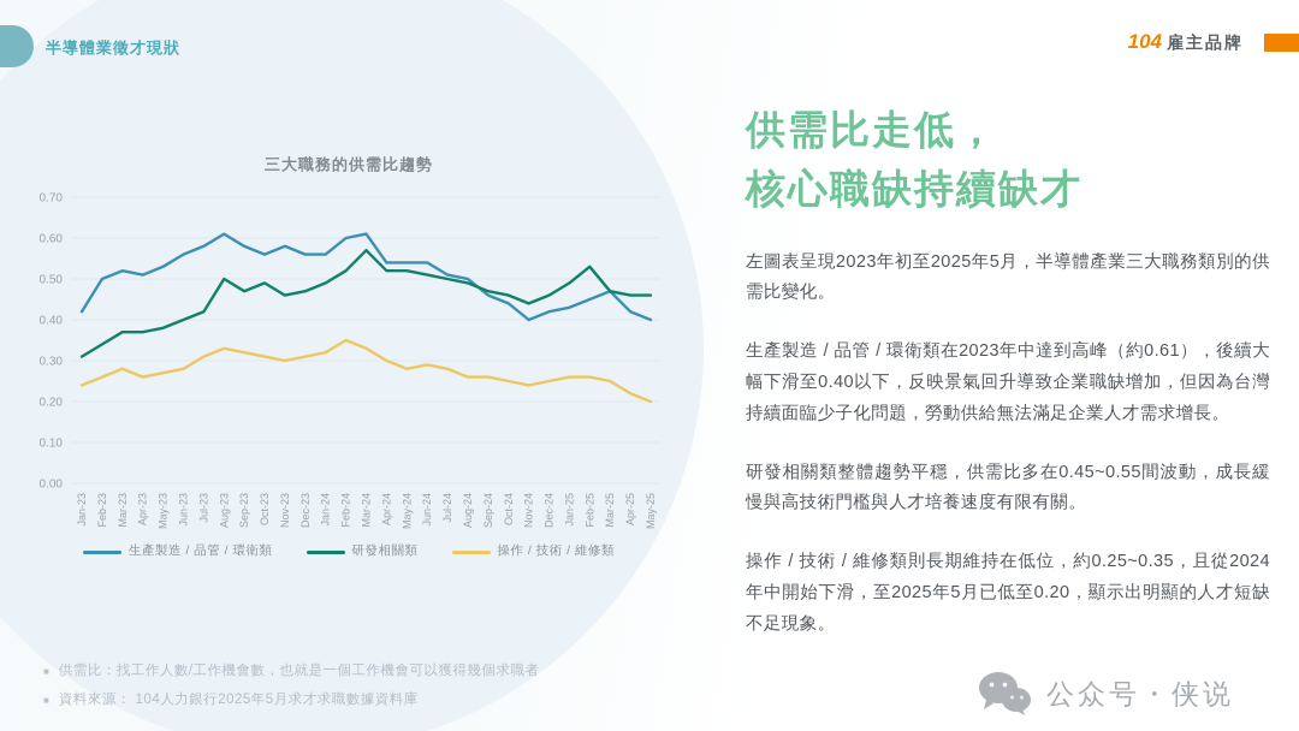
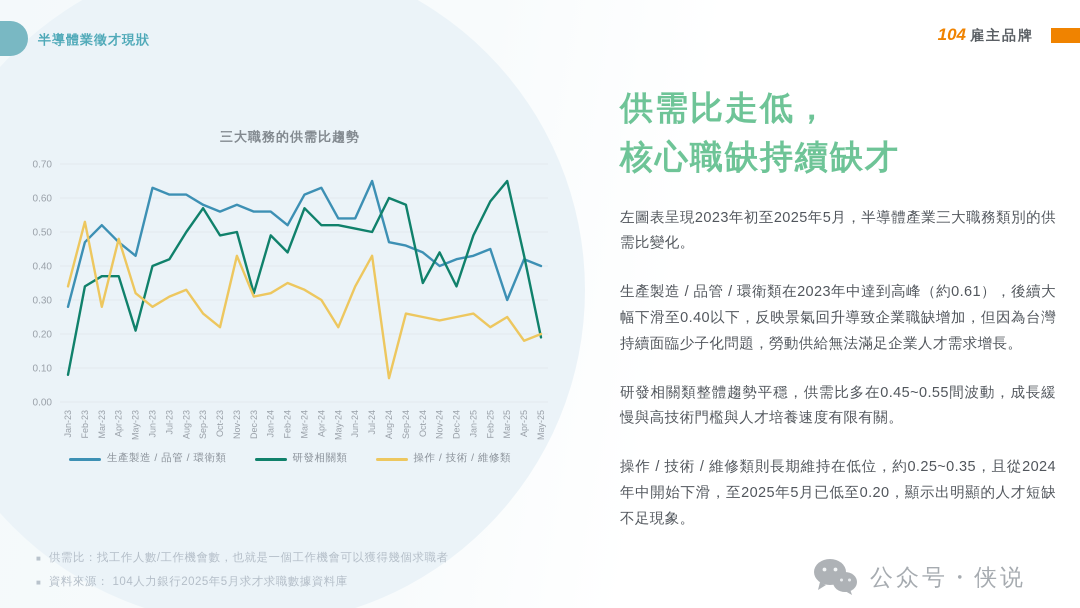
生產製造 / 品管 / 環衛類/Jan-23: 0.42 -> 0.28
研發相關類/Jan-23: 0.31 -> 0.08
操作 / 技術 / 維修類/Jan-23: 0.24 -> 0.34
生產製造 / 品管 / 環衛類/Feb-23: 0.50 -> 0.47
操作 / 技術 / 維修類/Feb-23: 0.26 -> 0.53
生產製造 / 品管 / 環衛類/Apr-23: 0.51 -> 0.47
操作 / 技術 / 維修類/Apr-23: 0.26 -> 0.48
生產製造 / 品管 / 環衛類/May-23: 0.53 -> 0.43
研發相關類/May-23: 0.38 -> 0.21
操作 / 技術 / 維修類/May-23: 0.27 -> 0.32
生產製造 / 品管 / 環衛類/Jun-23: 0.56 -> 0.63
生產製造 / 品管 / 環衛類/Jul-23: 0.58 -> 0.61
研發相關類/Sep-23: 0.47 -> 0.57
操作 / 技術 / 維修類/Sep-23: 0.32 -> 0.26
操作 / 技術 / 維修類/Oct-23: 0.31 -> 0.22
研發相關類/Nov-23: 0.46 -> 0.50
操作 / 技術 / 維修類/Nov-23: 0.30 -> 0.43
研發相關類/Dec-23: 0.47 -> 0.32
生產製造 / 品管 / 環衛類/Feb-24: 0.60 -> 0.52
研發相關類/Feb-24: 0.52 -> 0.44
生產製造 / 品管 / 環衛類/Apr-24: 0.54 -> 0.63
操作 / 技術 / 維修類/May-24: 0.28 -> 0.22
操作 / 技術 / 維修類/Jun-24: 0.29 -> 0.34
生產製造 / 品管 / 環衛類/Jul-24: 0.51 -> 0.65
操作 / 技術 / 維修類/Jul-24: 0.28 -> 0.43
生產製造 / 品管 / 環衛類/Aug-24: 0.50 -> 0.47
研發相關類/Aug-24: 0.49 -> 0.60
操作 / 技術 / 維修類/Aug-24: 0.26 -> 0.07
研發相關類/Sep-24: 0.47 -> 0.58
研發相關類/Oct-24: 0.46 -> 0.35
研發相關類/Dec-24: 0.46 -> 0.34
研發相關類/Feb-25: 0.53 -> 0.59
操作 / 技術 / 維修類/Feb-25: 0.26 -> 0.22
生產製造 / 品管 / 環衛類/Mar-25: 0.47 -> 0.30
研發相關類/Mar-25: 0.47 -> 0.65
研發相關類/Apr-25: 0.46 -> 0.43
操作 / 技術 / 維修類/Apr-25: 0.22 -> 0.18
研發相關類/May-25: 0.46 -> 0.19
